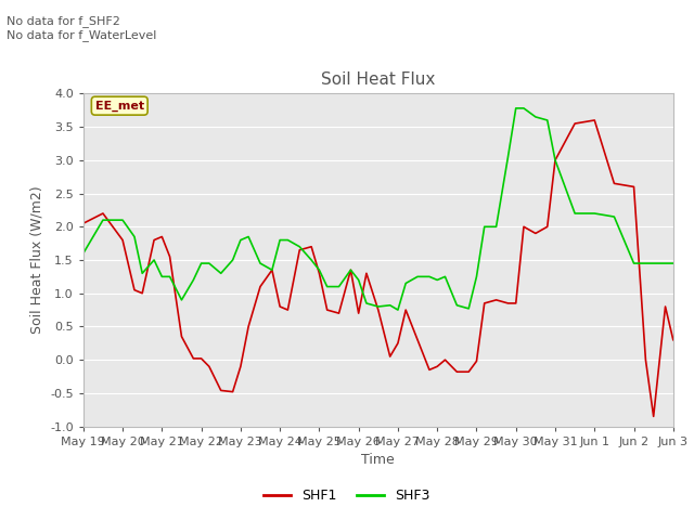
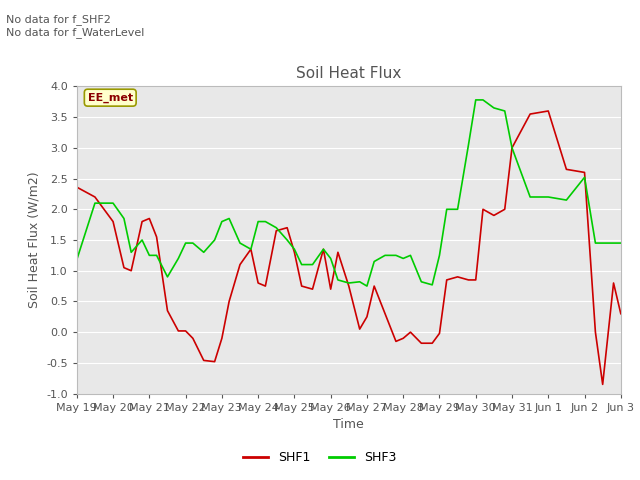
SHF1/May 19: 2.05 -> 2.36
SHF3/May 19: 1.60 -> 1.18
SHF3/Jun 2: 1.45 -> 2.52
